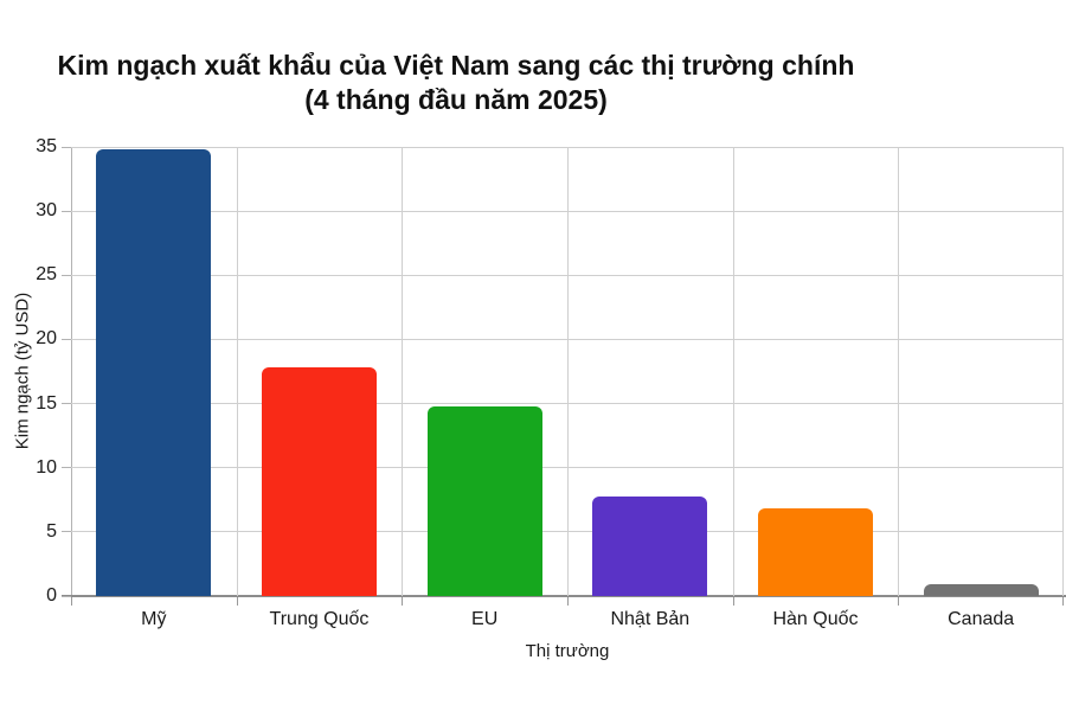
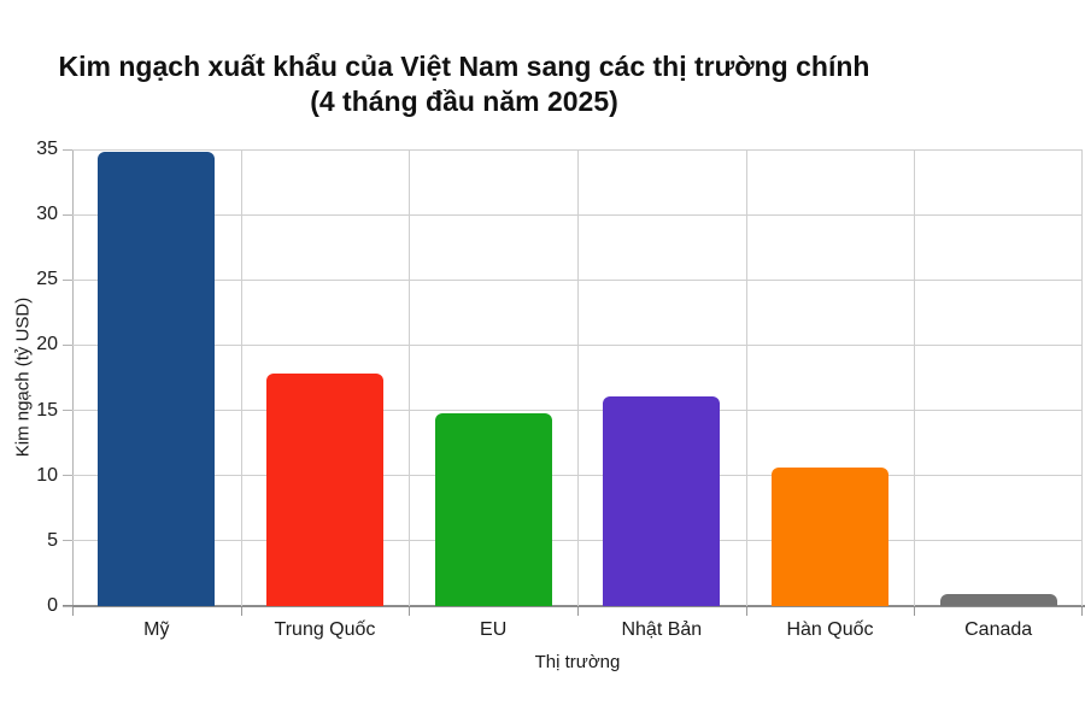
Nhật Bản: 7.8 -> 16.1
Hàn Quốc: 6.8 -> 10.6
